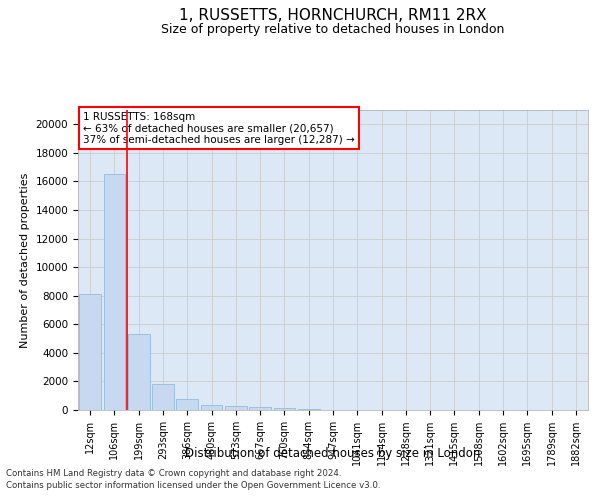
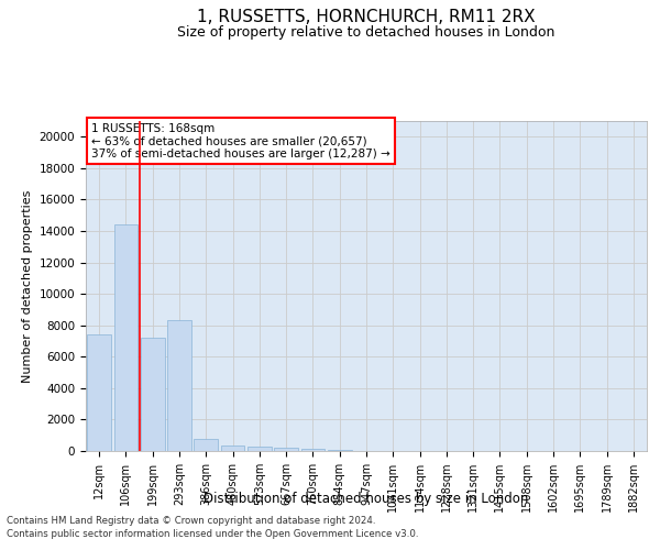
12sqm: 8100 -> 7400
106sqm: 16500 -> 14400
199sqm: 5300 -> 7200
293sqm: 1800 -> 8300
